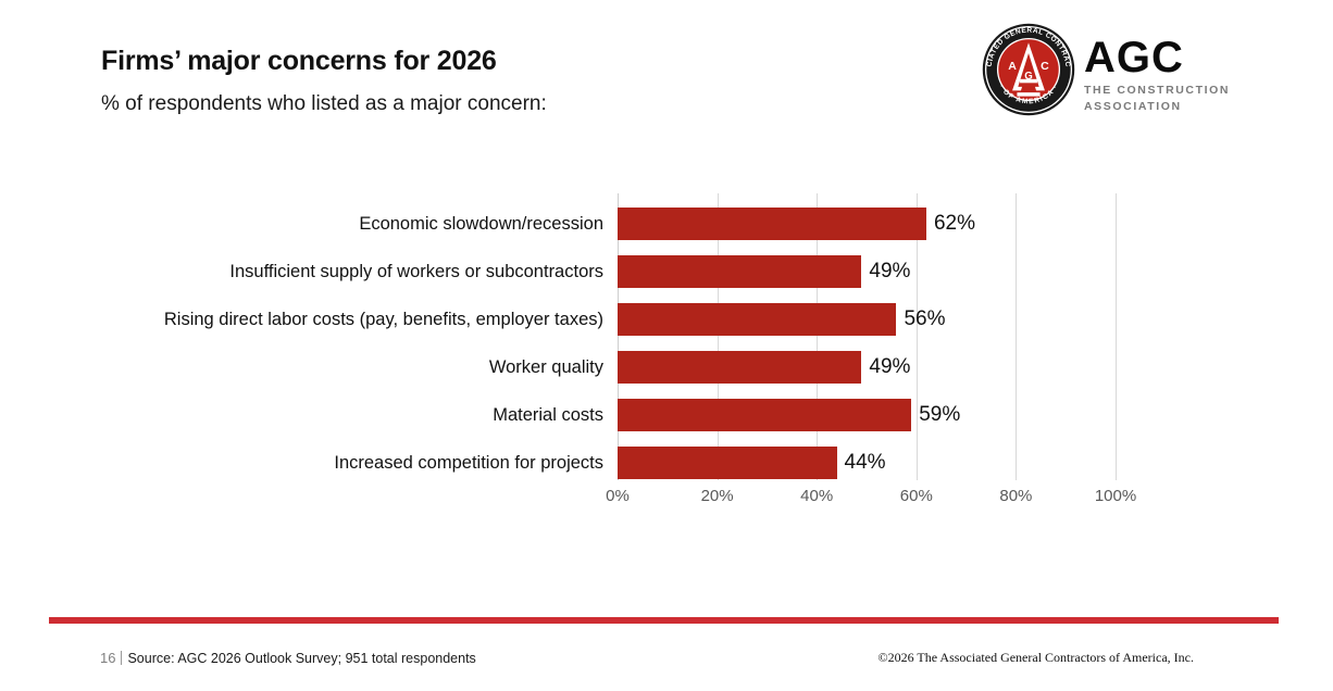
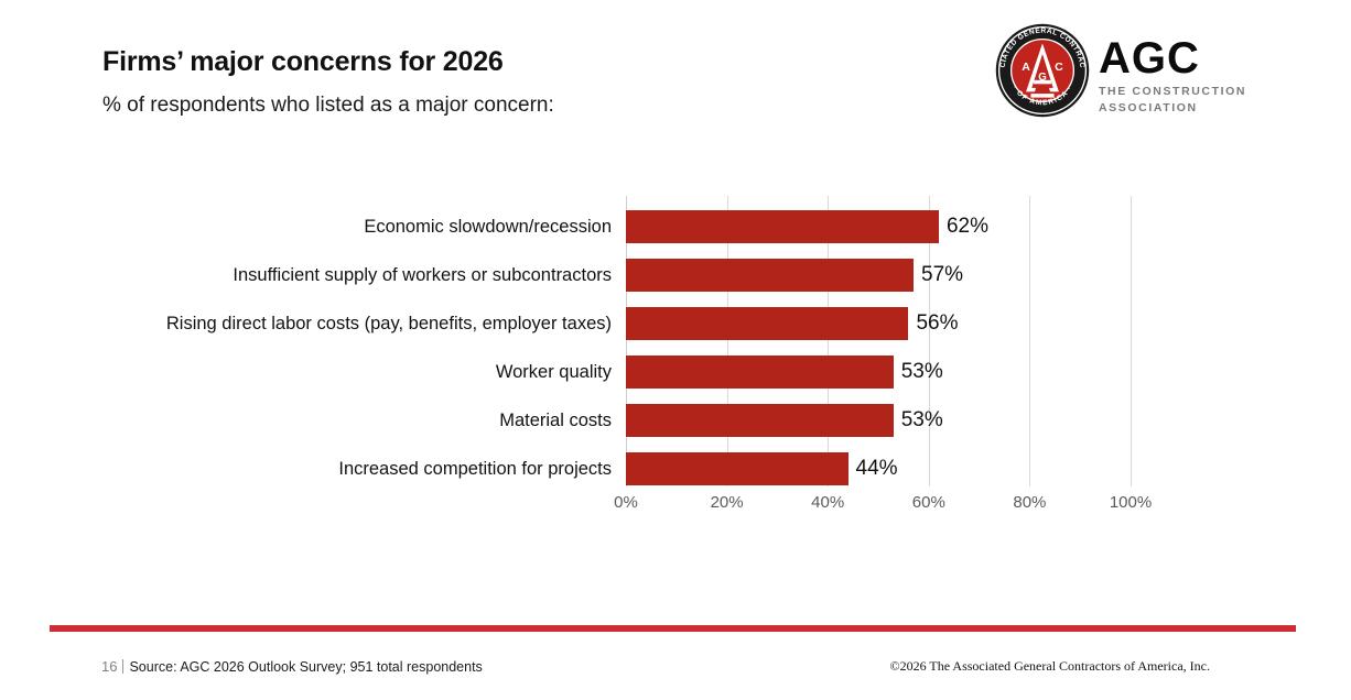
Insufficient supply of workers or subcontractors: 49% -> 57%
Worker quality: 49% -> 53%
Material costs: 59% -> 53%
